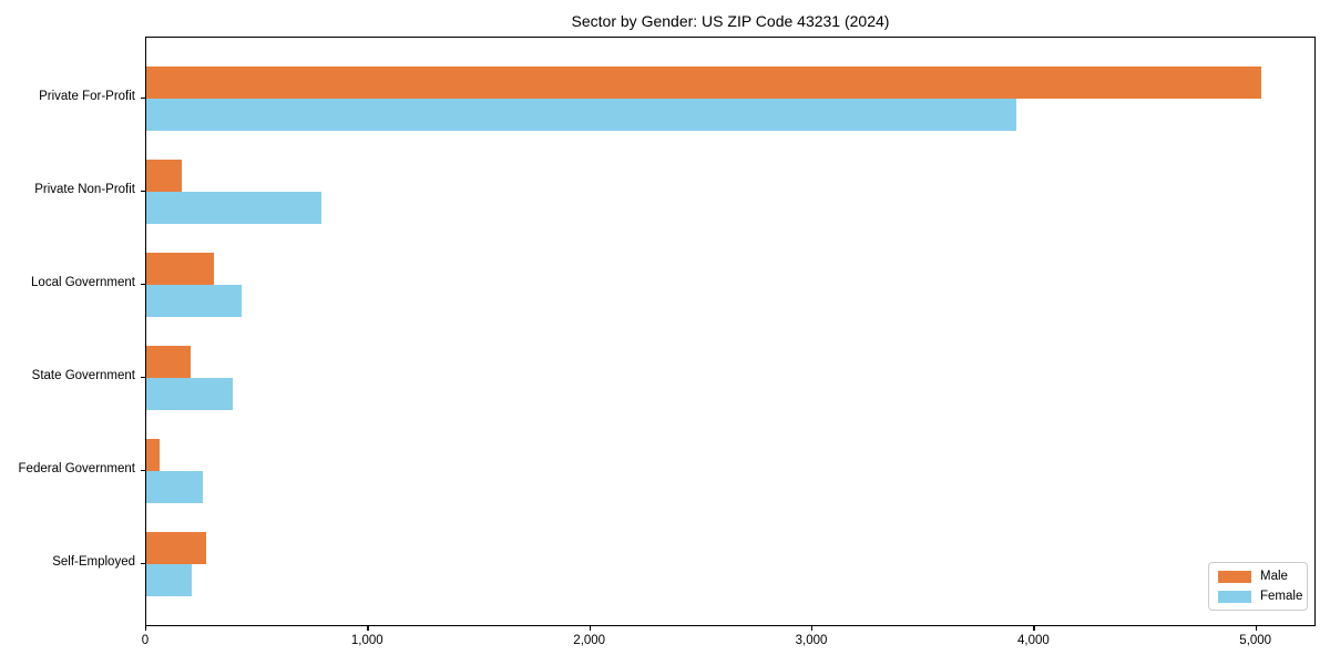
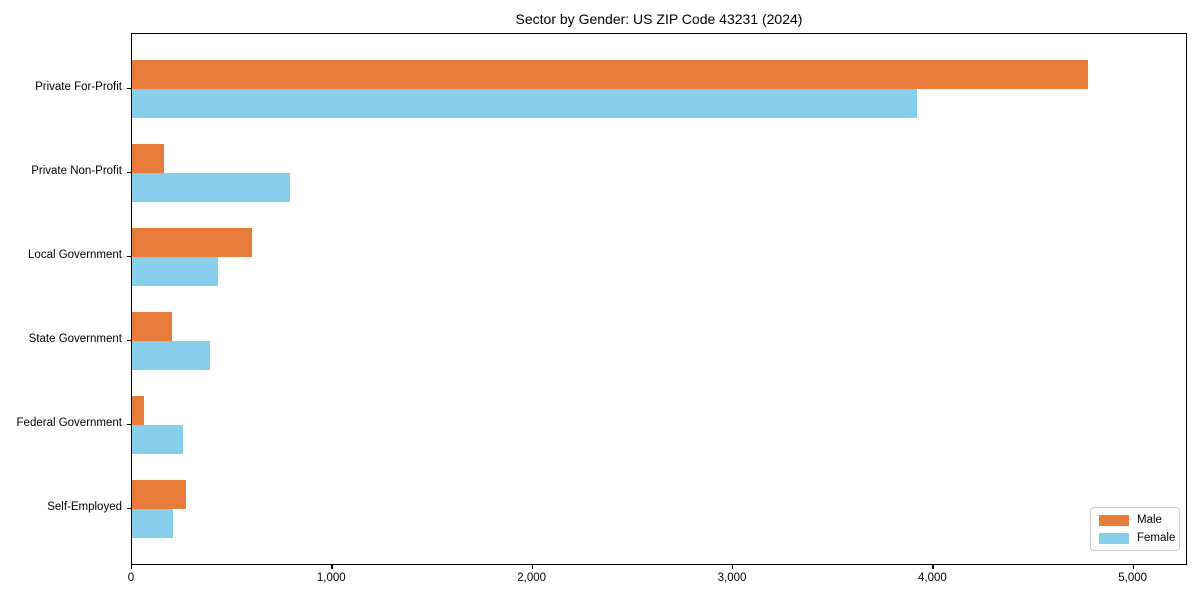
Male/Private For-Profit: 5020 -> 4770
Male/Local Government: 300 -> 600
